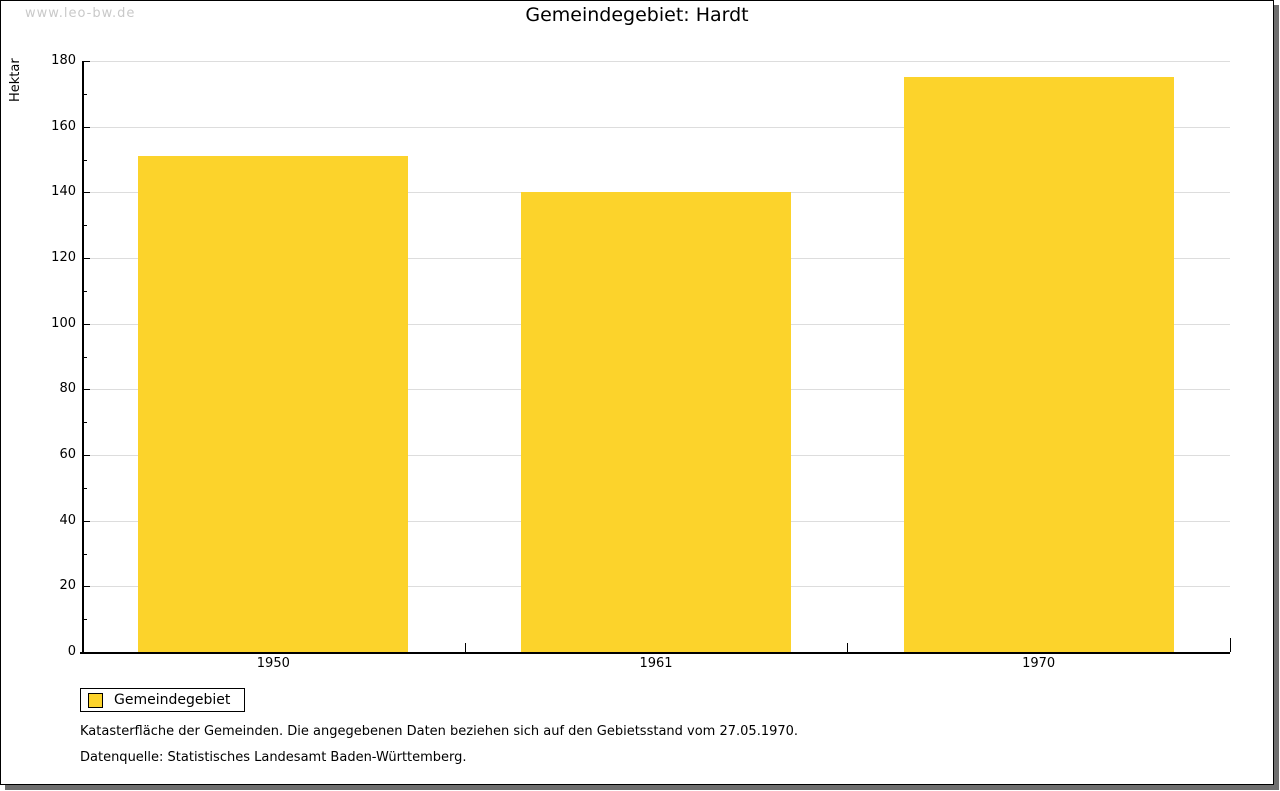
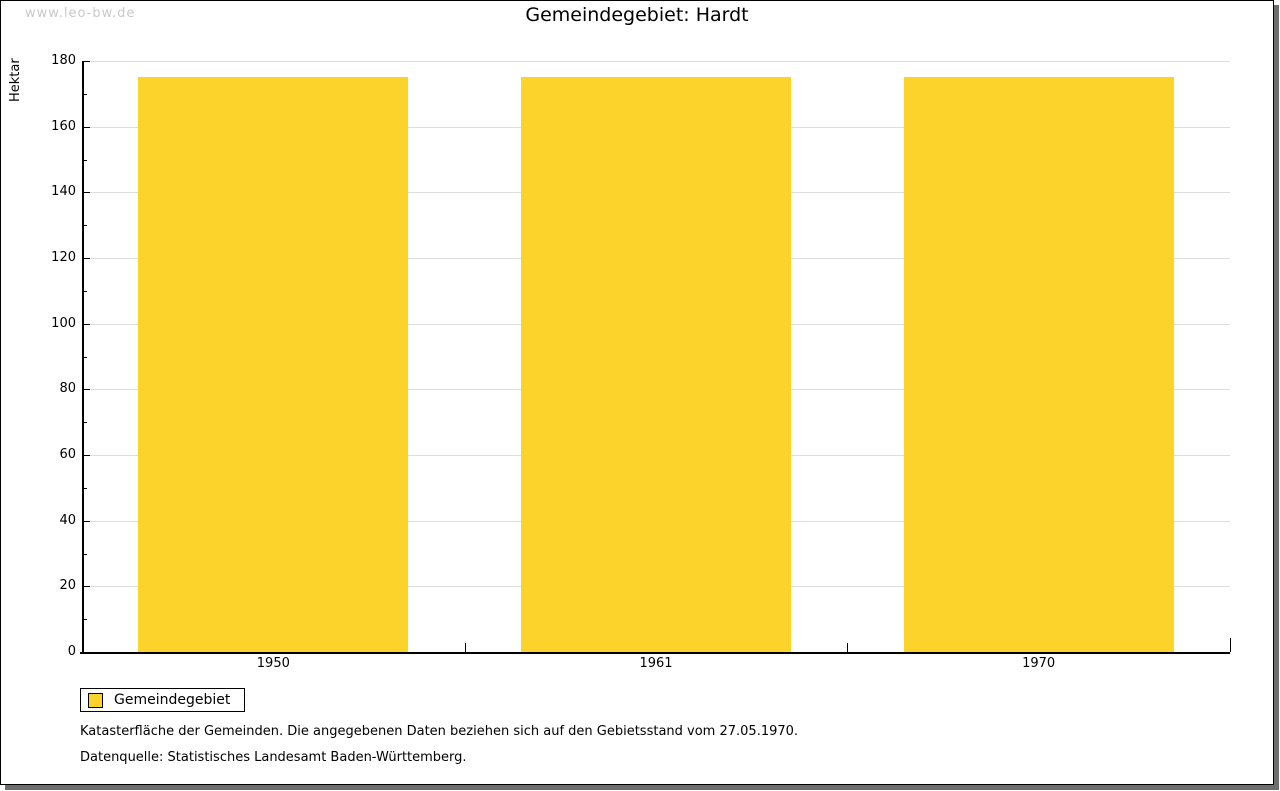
1950: 151 -> 175
1961: 140 -> 175
